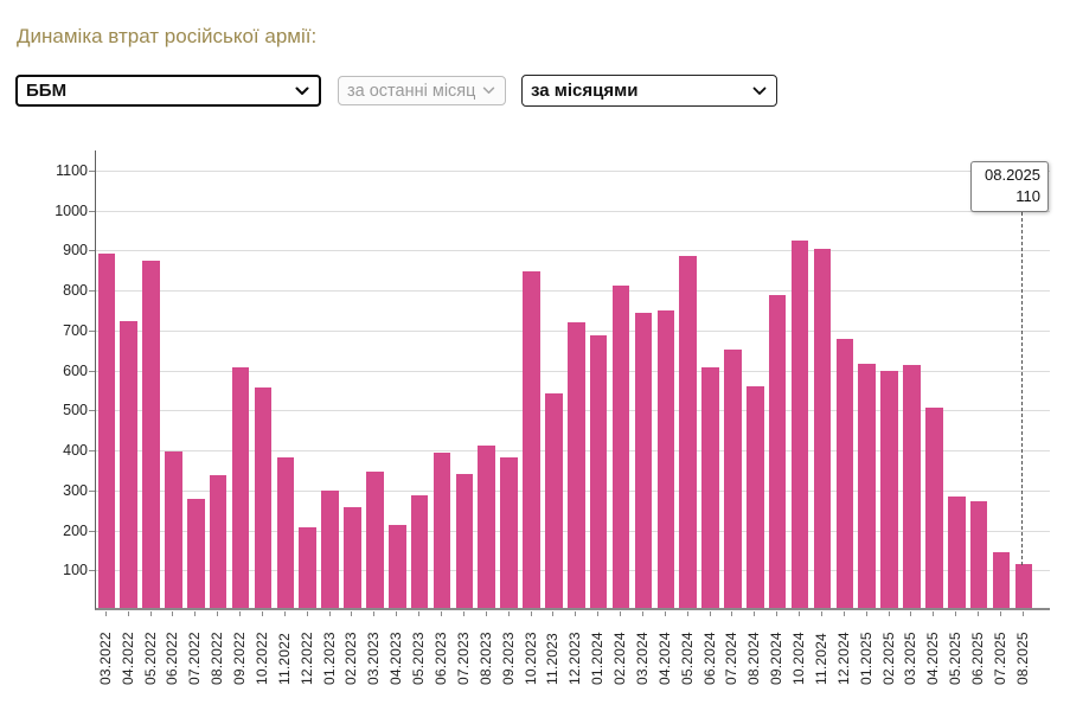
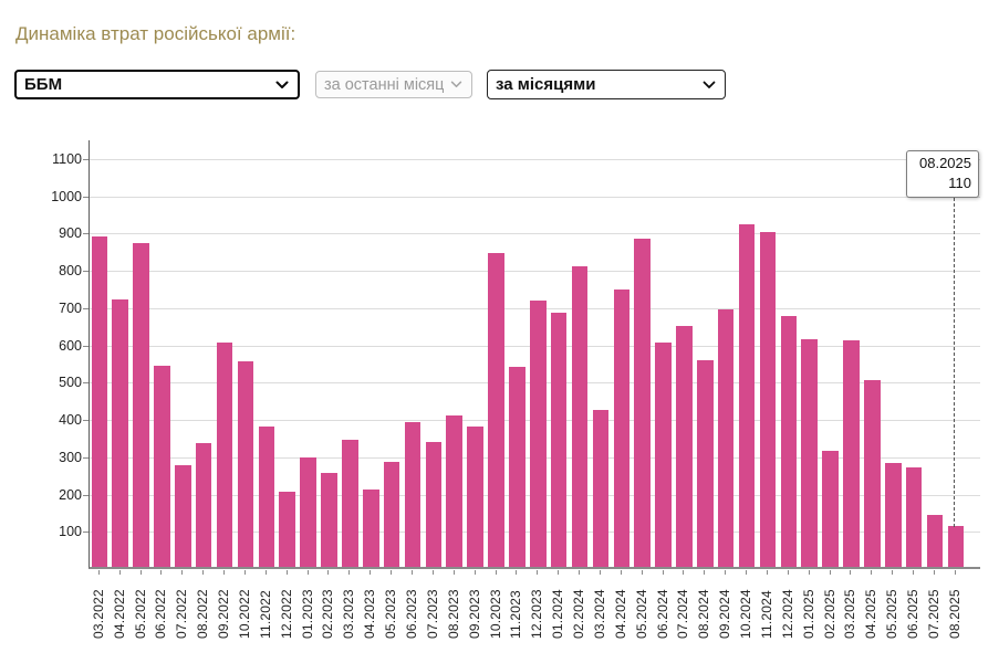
06.2022: 390 -> 540
03.2024: 740 -> 420
09.2024: 780 -> 690
02.2025: 590 -> 310
